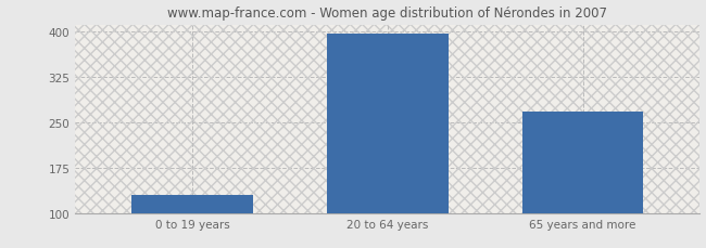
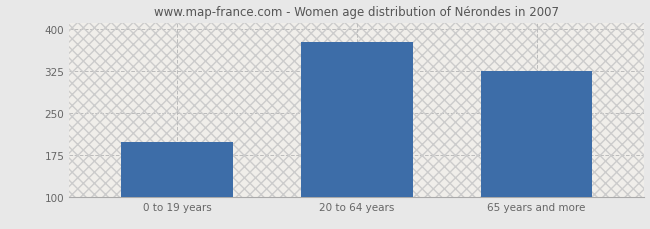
0 to 19 years: 130 -> 198
20 to 64 years: 395 -> 376
65 years and more: 268 -> 324
